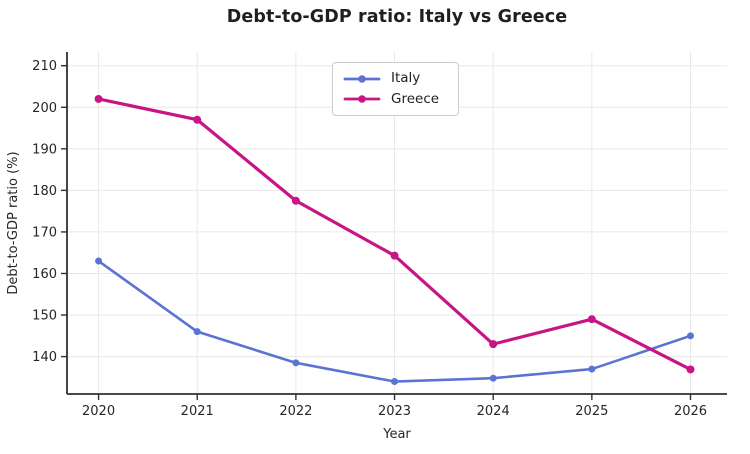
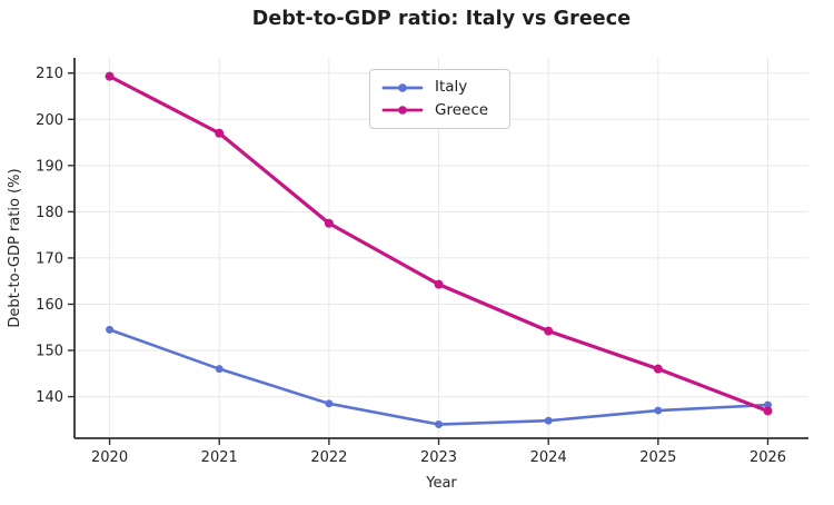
Italy/2020: 163 -> 154
Greece/2020: 202 -> 209
Greece/2024: 143 -> 154
Greece/2025: 149 -> 146
Italy/2026: 145 -> 138
